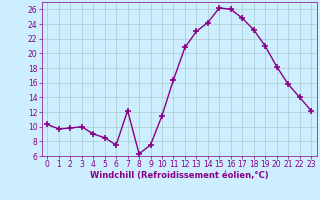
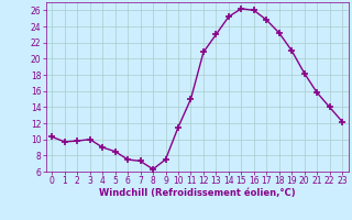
7: 12.2 -> 7.3
11: 16.4 -> 15.0
14: 24.2 -> 25.2
